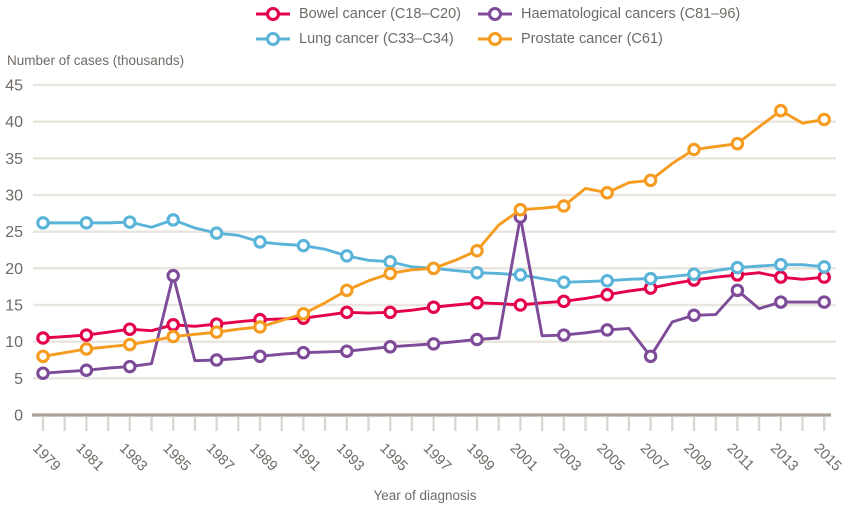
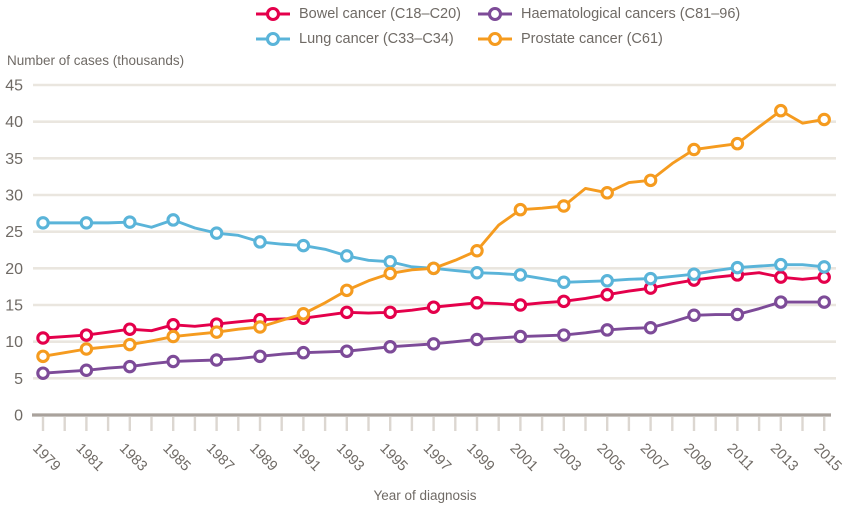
Haematological cancers (C81–96)/1985: 19 -> 7
Haematological cancers (C81–96)/2001: 27 -> 11
Haematological cancers (C81–96)/2007: 8 -> 12
Haematological cancers (C81–96)/2011: 17 -> 14
